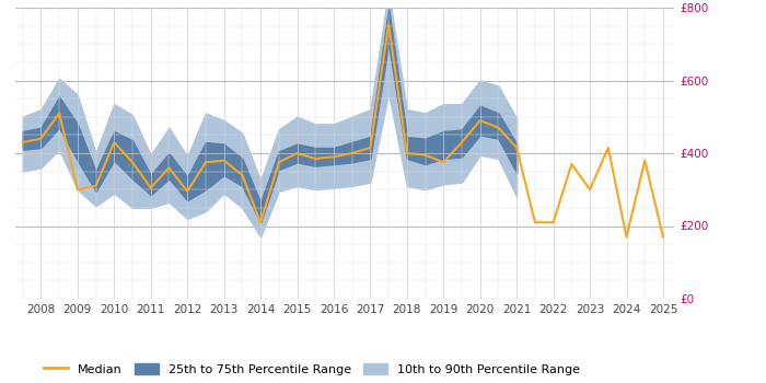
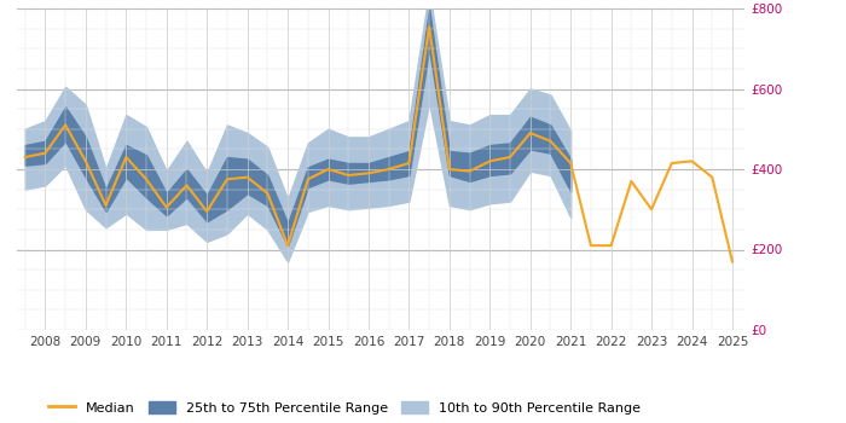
Median/2009: £300 -> £420
Median/2019: £375 -> £420
Median/2024: £170 -> £420
